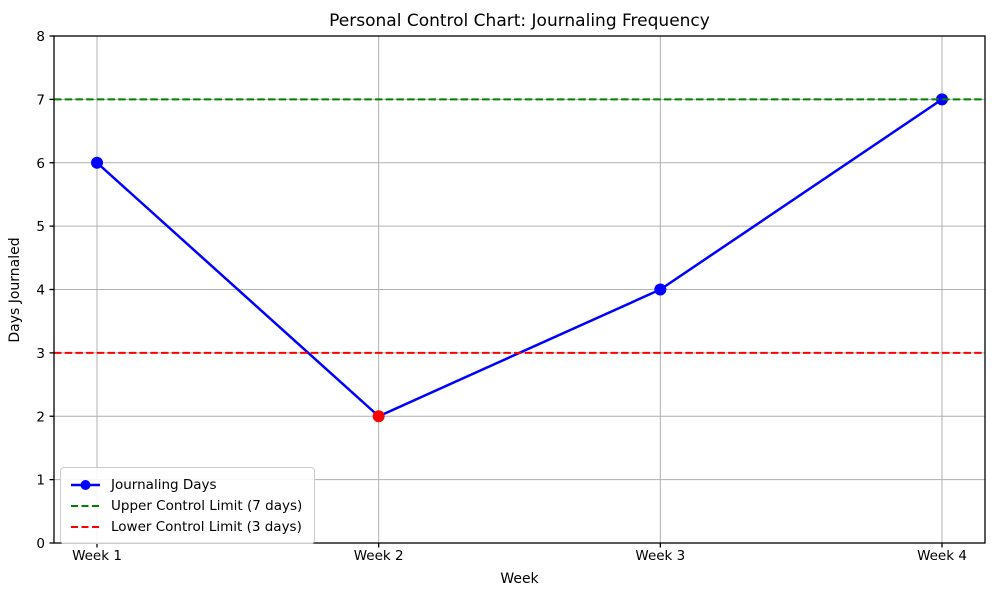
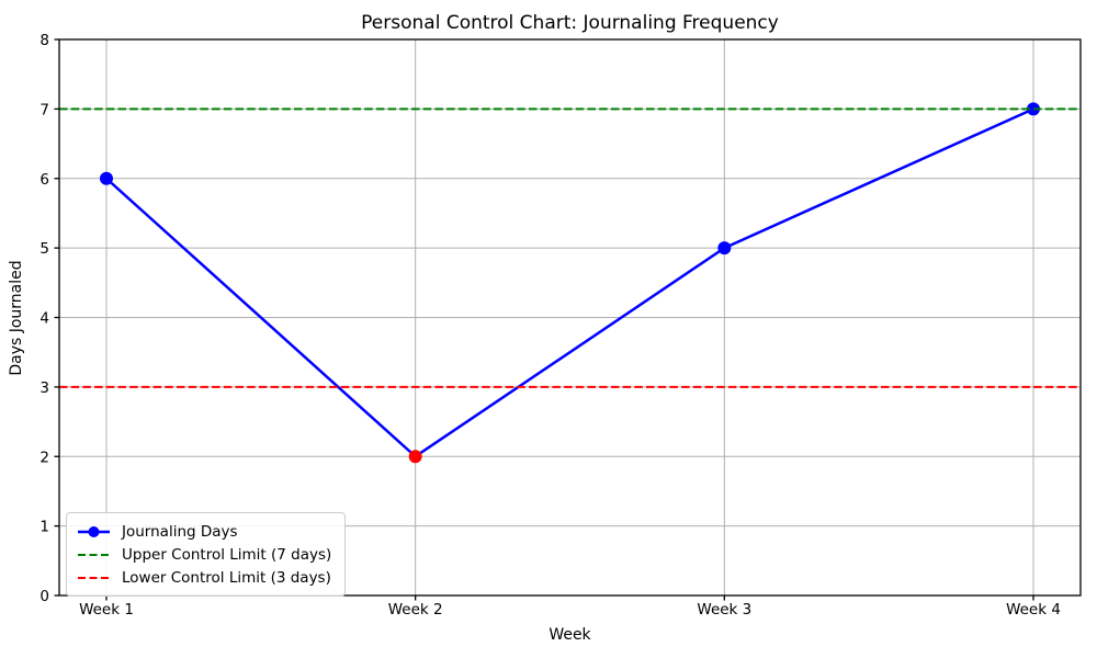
Journaling Days/Week 3: 4 -> 5
